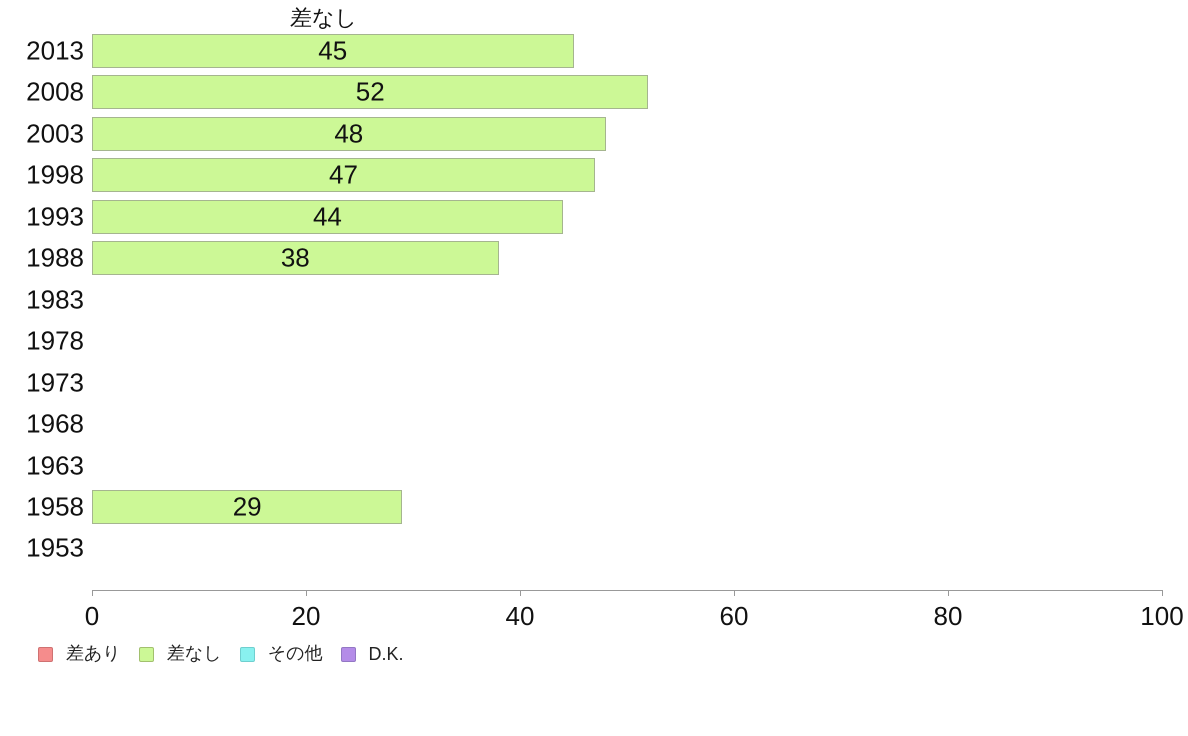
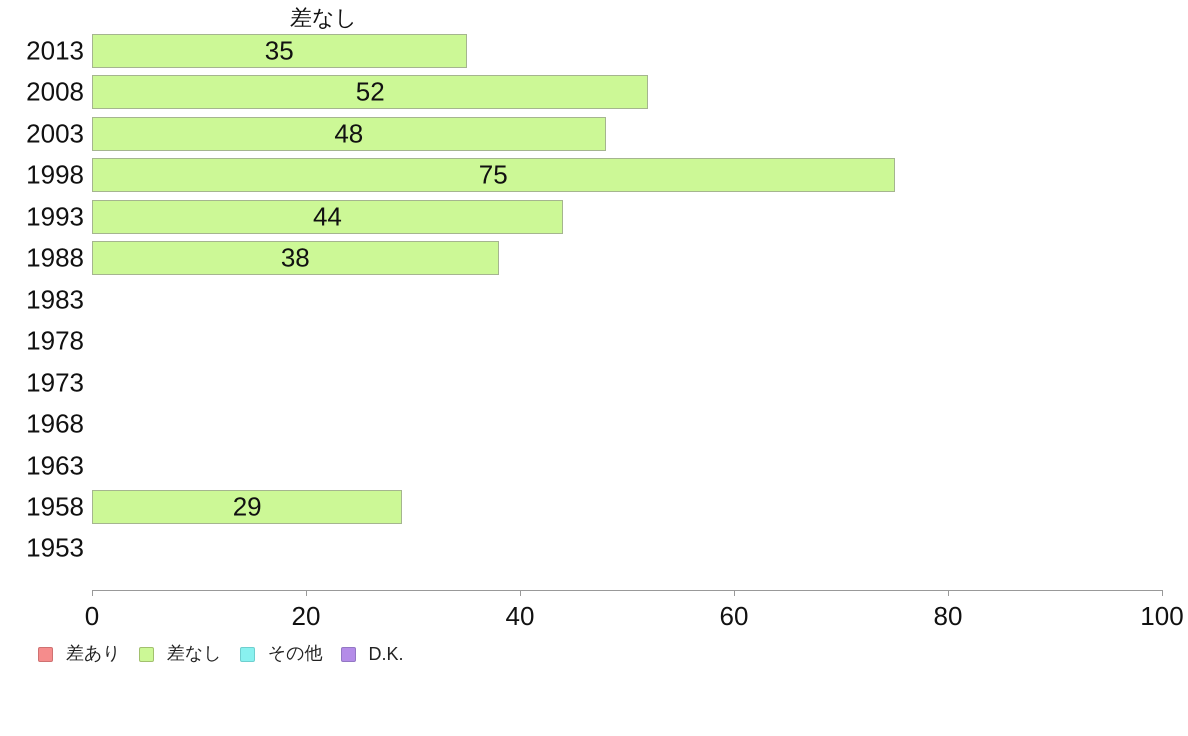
2013: 45 -> 35
1998: 47 -> 75
